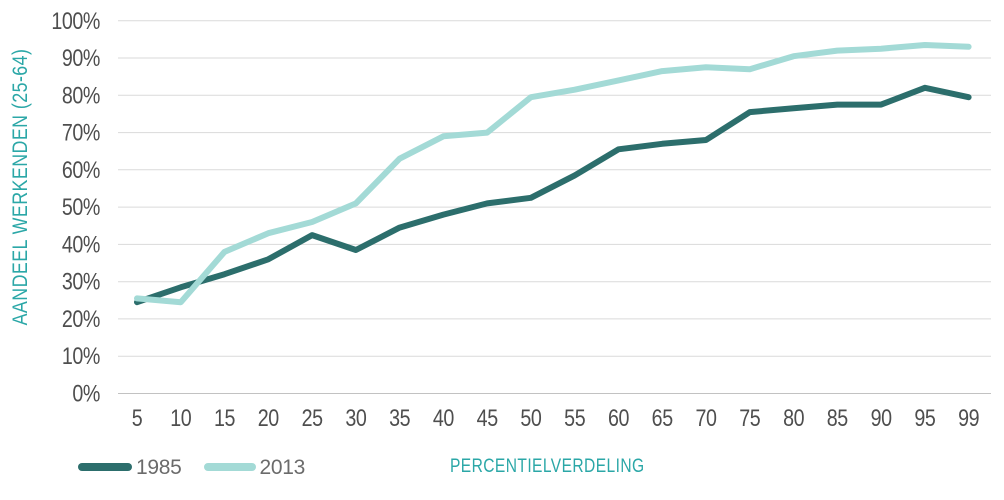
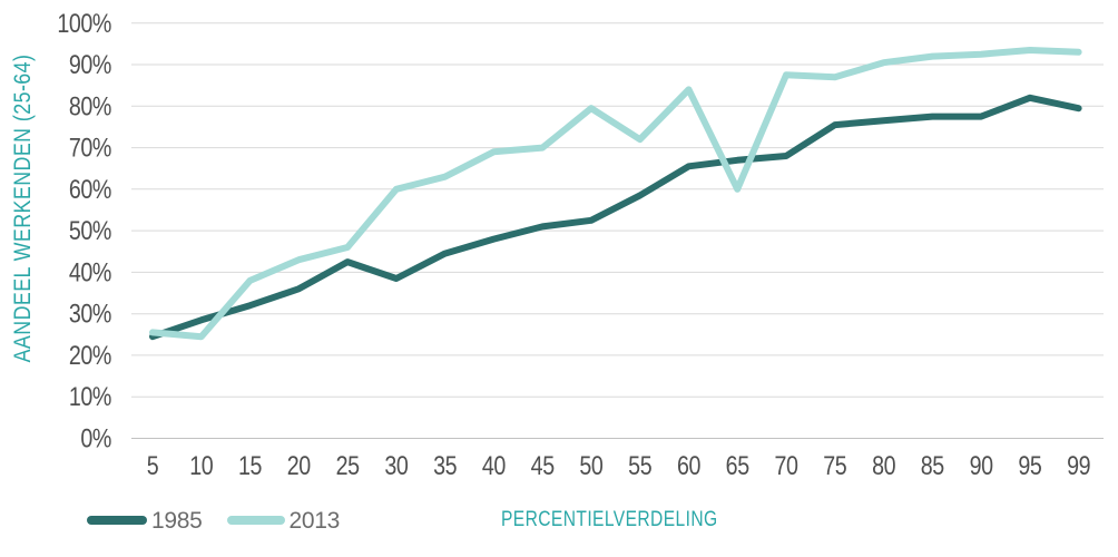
2013/30: 51% -> 60%
2013/55: 82% -> 72%
2013/65: 86% -> 60%
